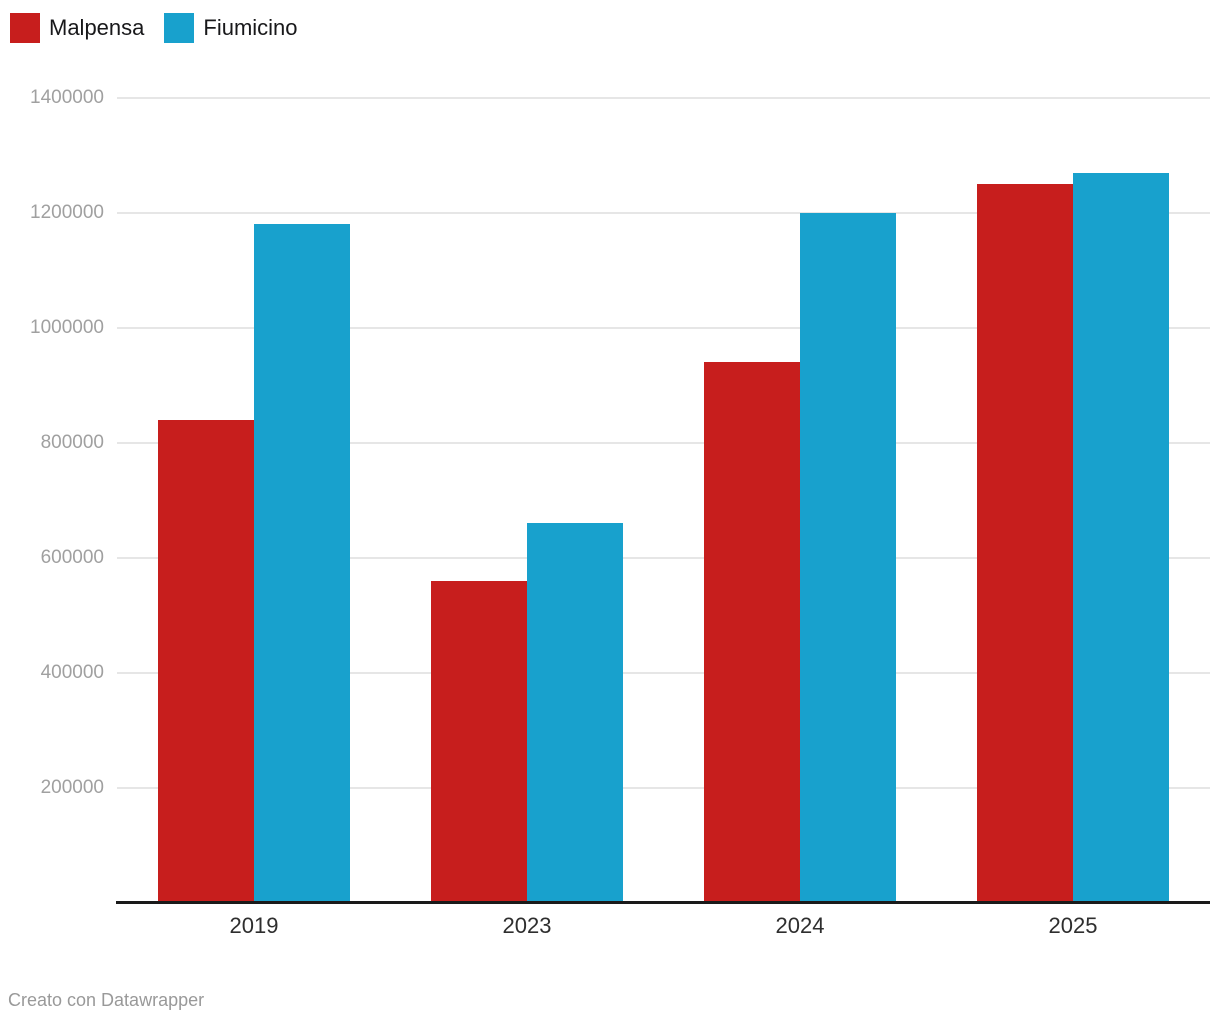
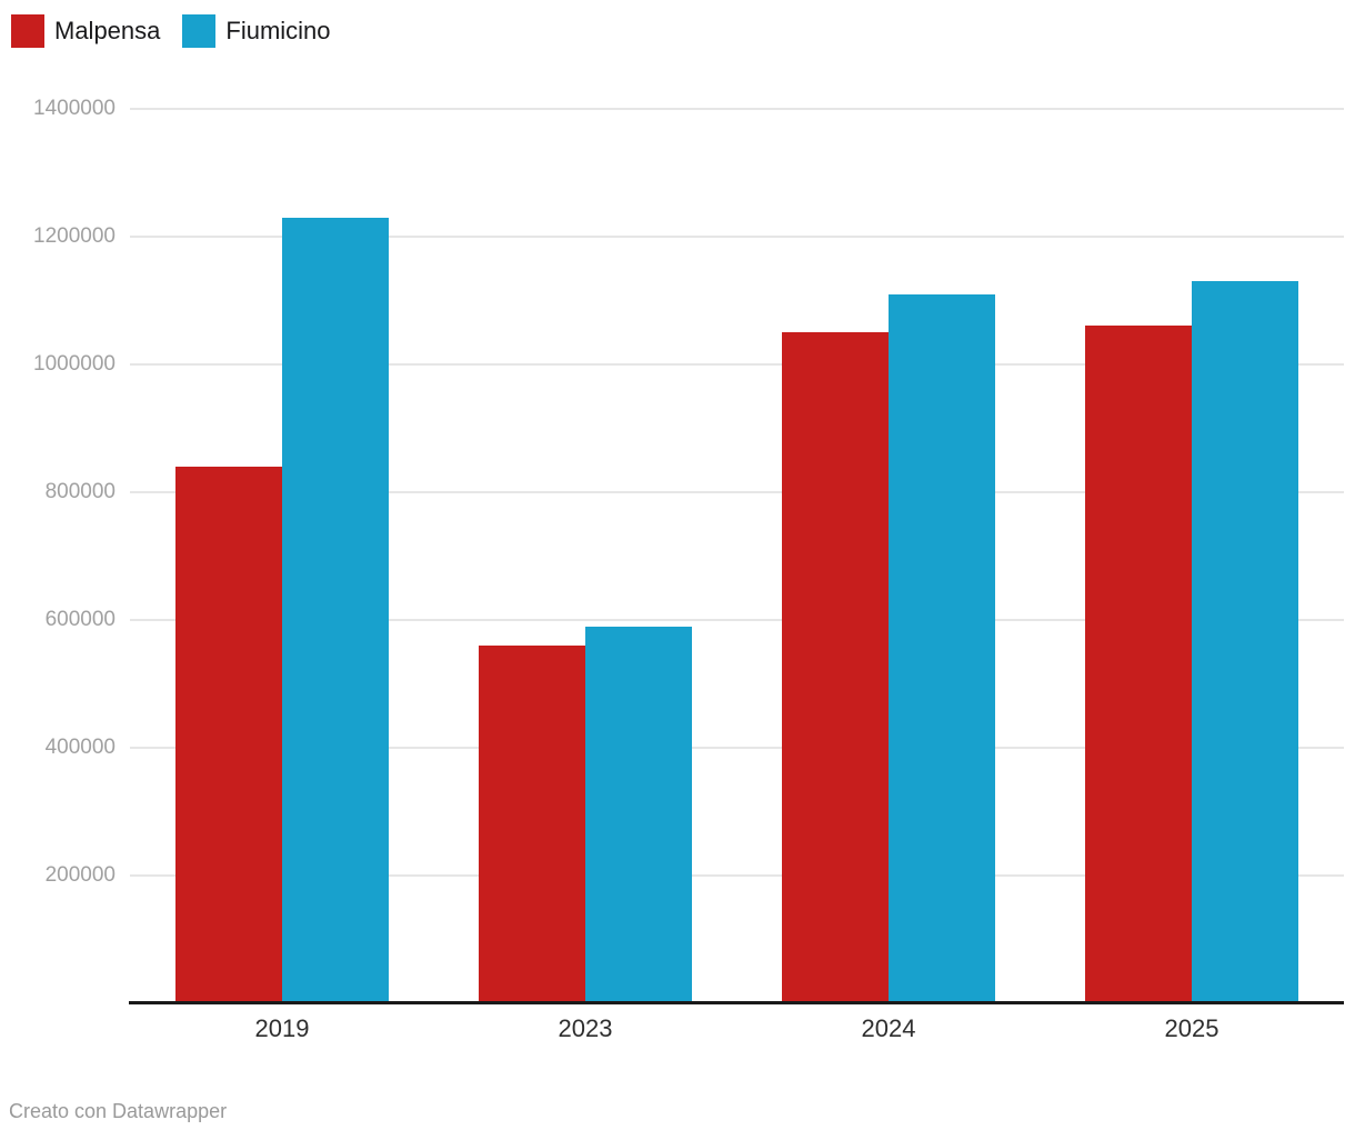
Fiumicino/2019: 1180000 -> 1230000
Fiumicino/2023: 660000 -> 590000
Malpensa/2024: 940000 -> 1050000
Fiumicino/2024: 1200000 -> 1110000
Malpensa/2025: 1250000 -> 1060000
Fiumicino/2025: 1270000 -> 1130000
